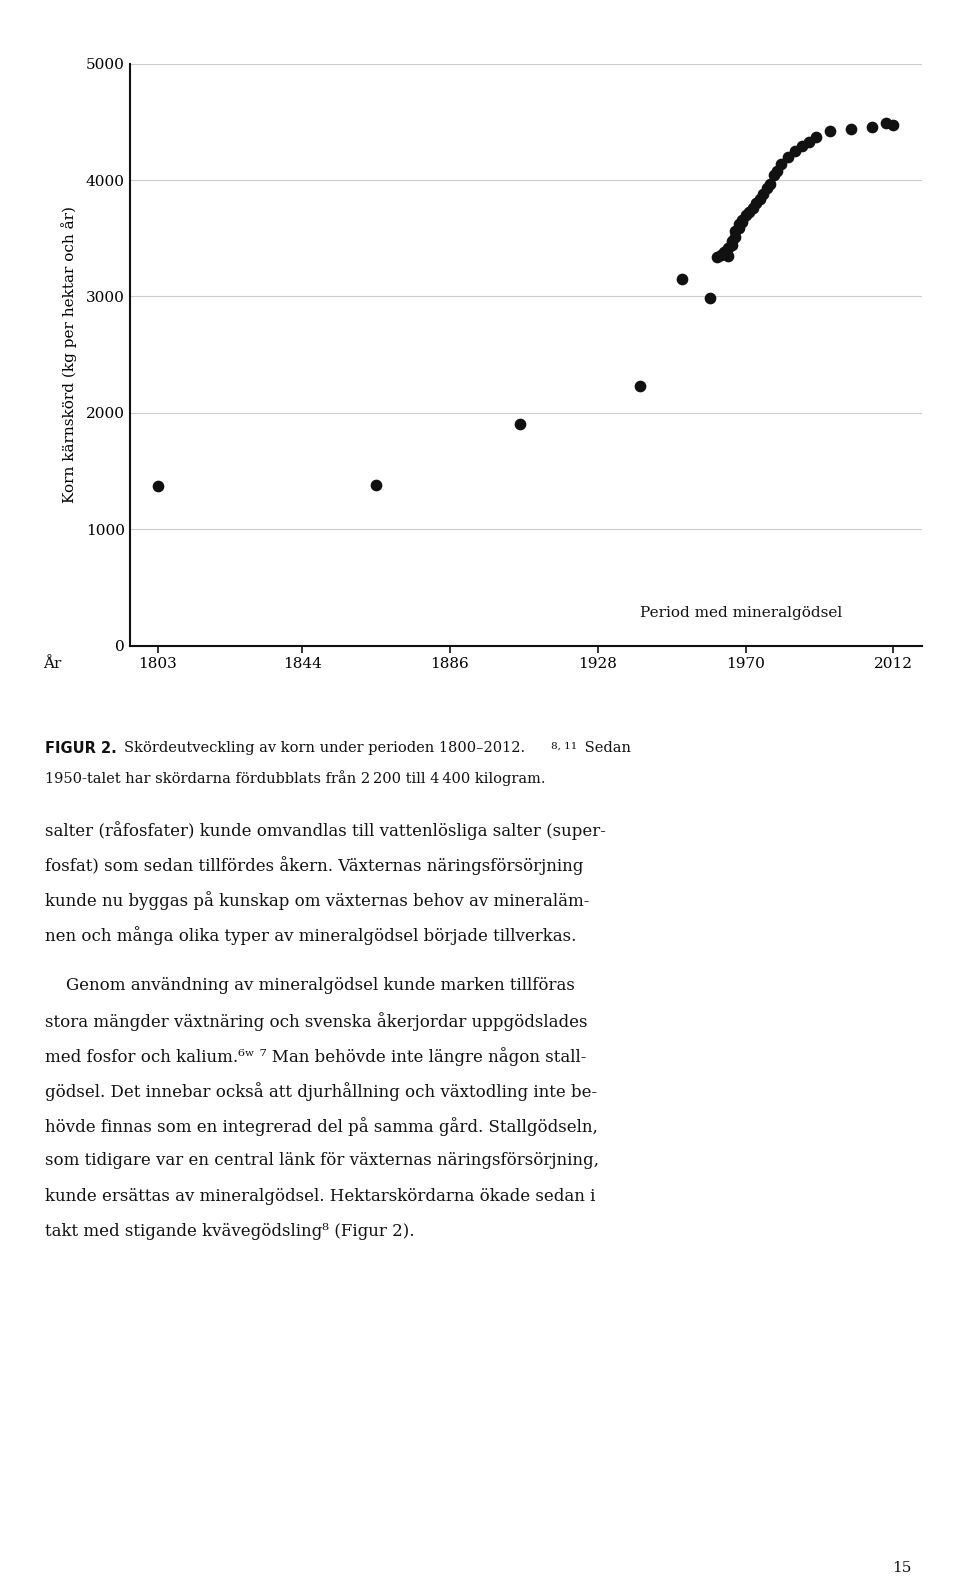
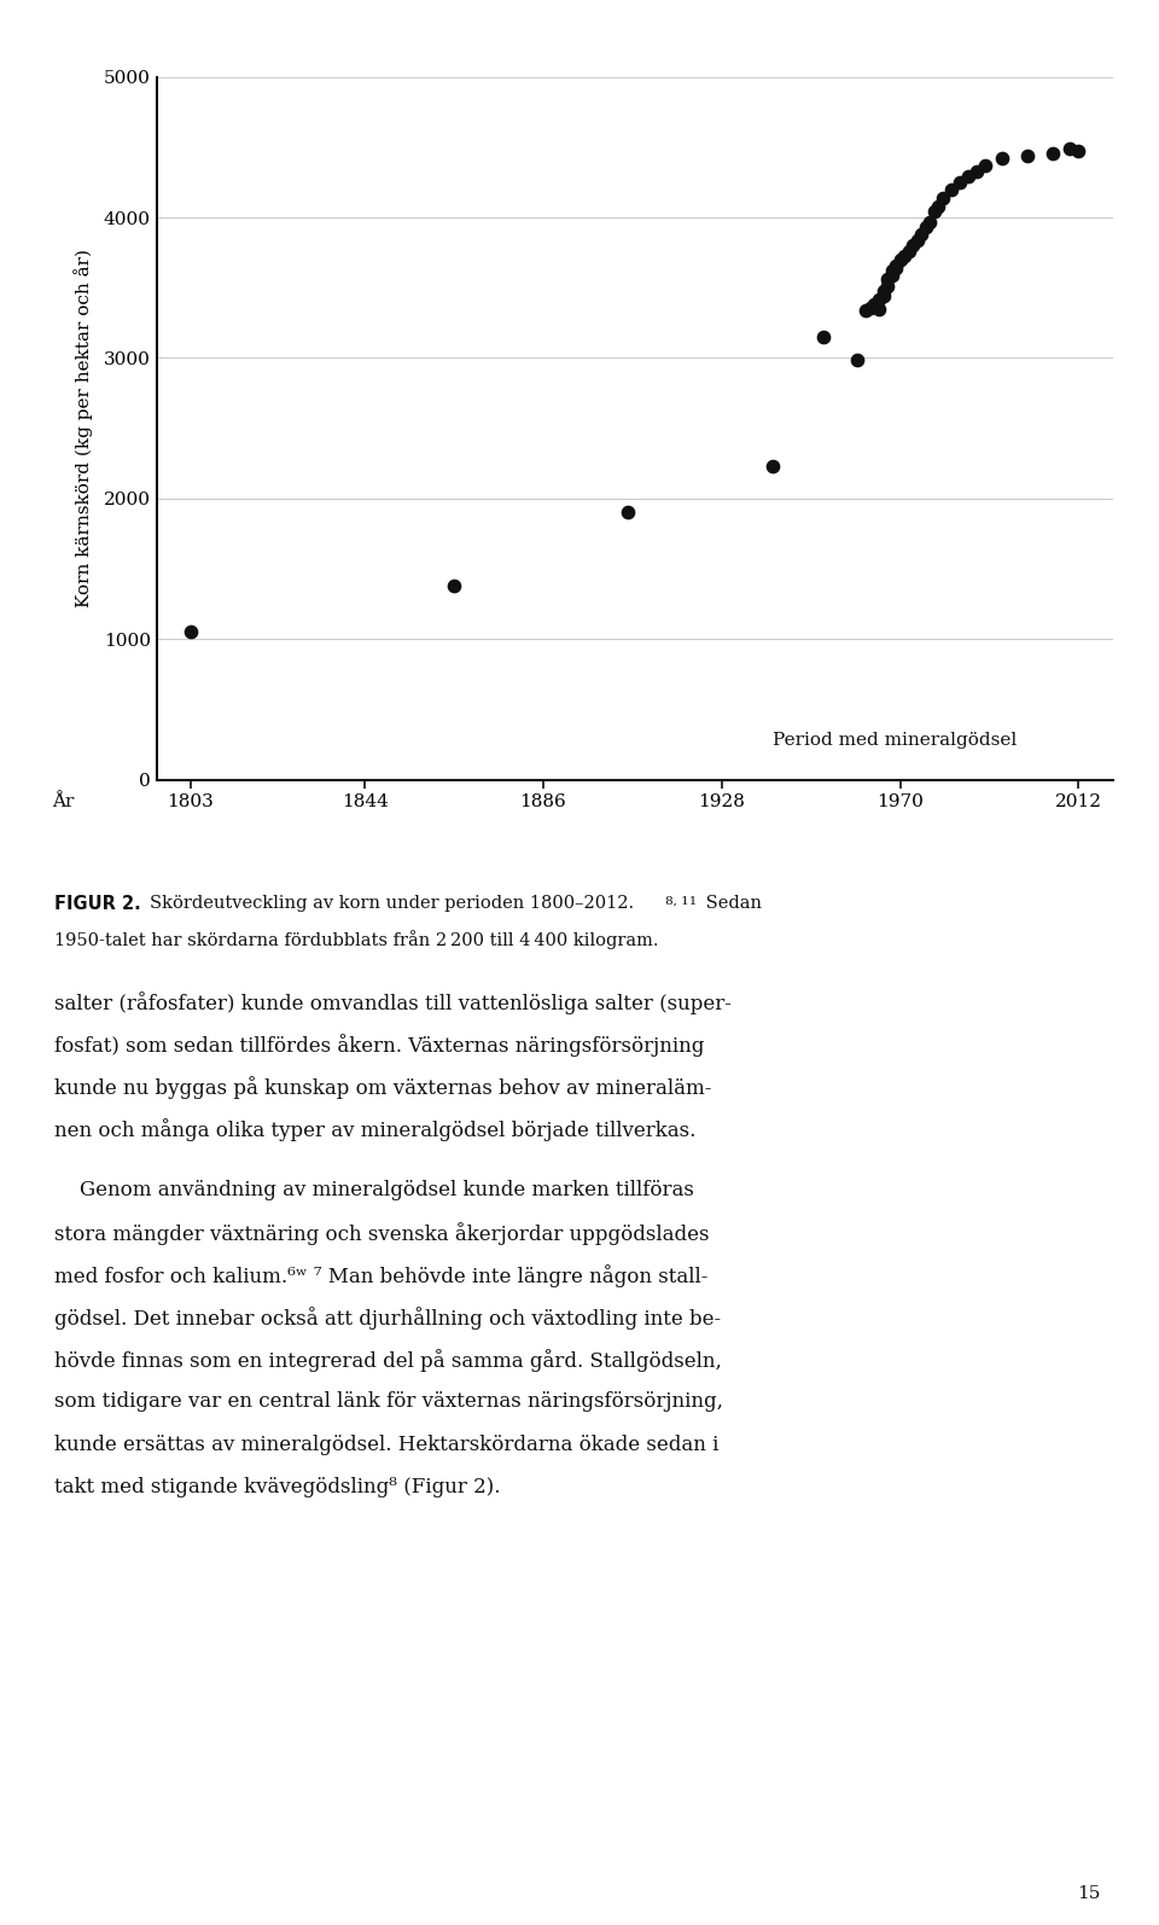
1803: 1370 -> 1050
